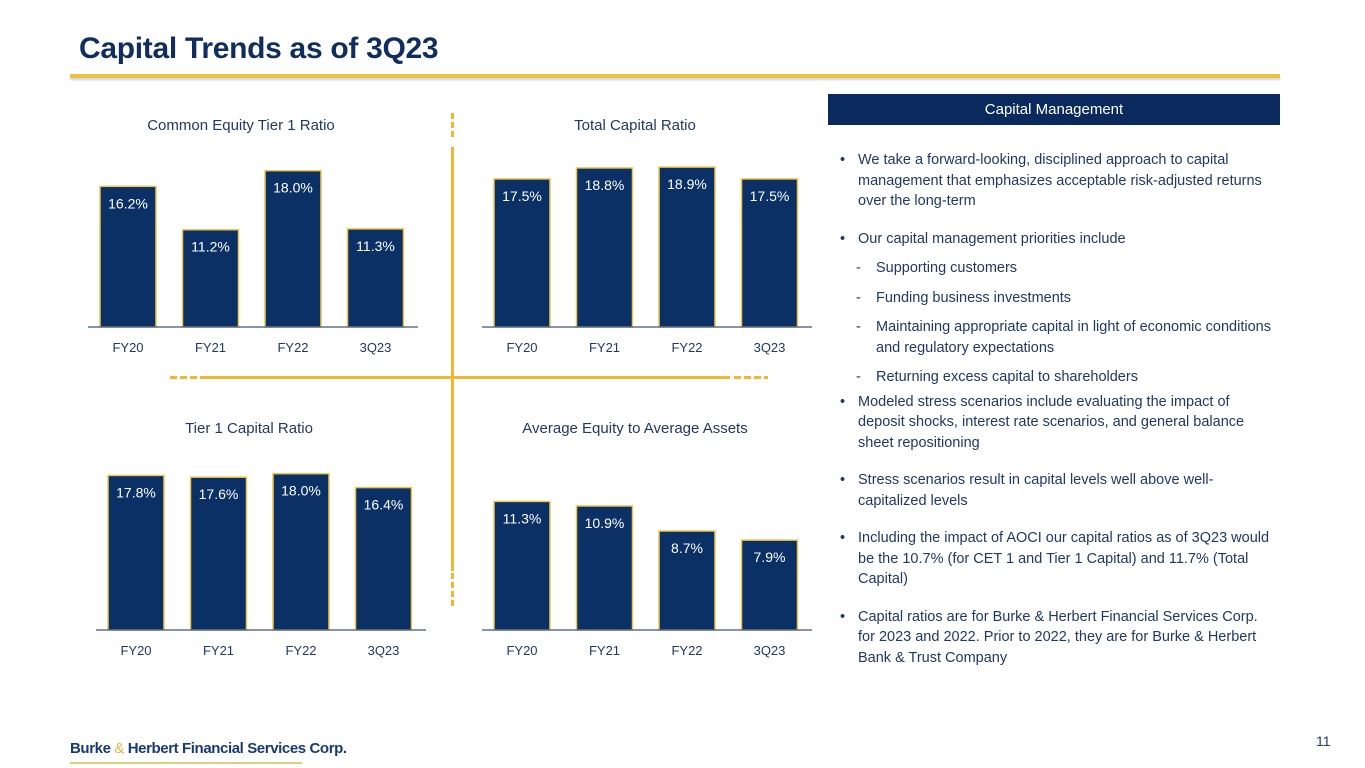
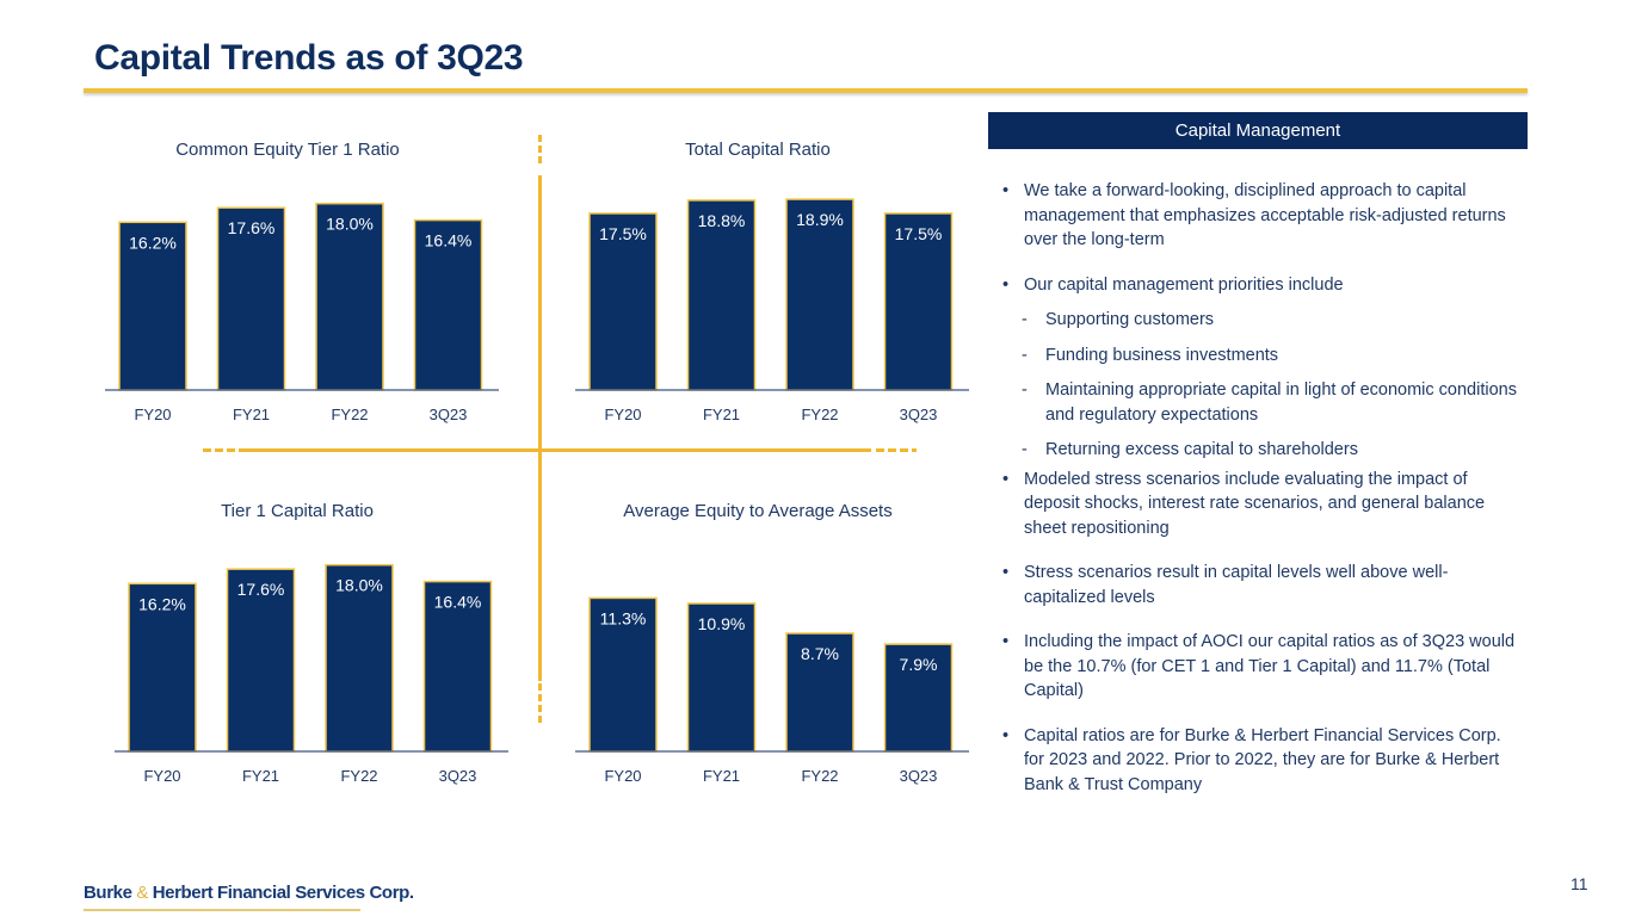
Common Equity Tier 1 Ratio/FY21: 11.2% -> 17.6%
Common Equity Tier 1 Ratio/3Q23: 11.3% -> 16.4%
Tier 1 Capital Ratio/FY20: 17.8% -> 16.2%
